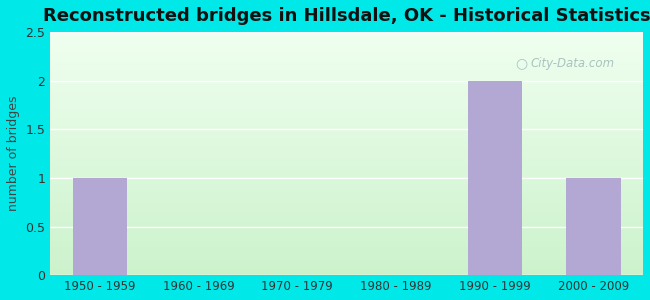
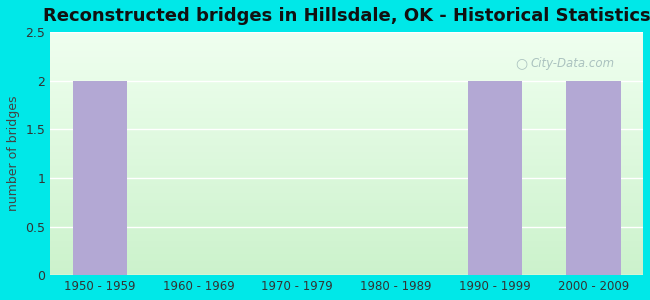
1950 - 1959: 1 -> 2
2000 - 2009: 1 -> 2
